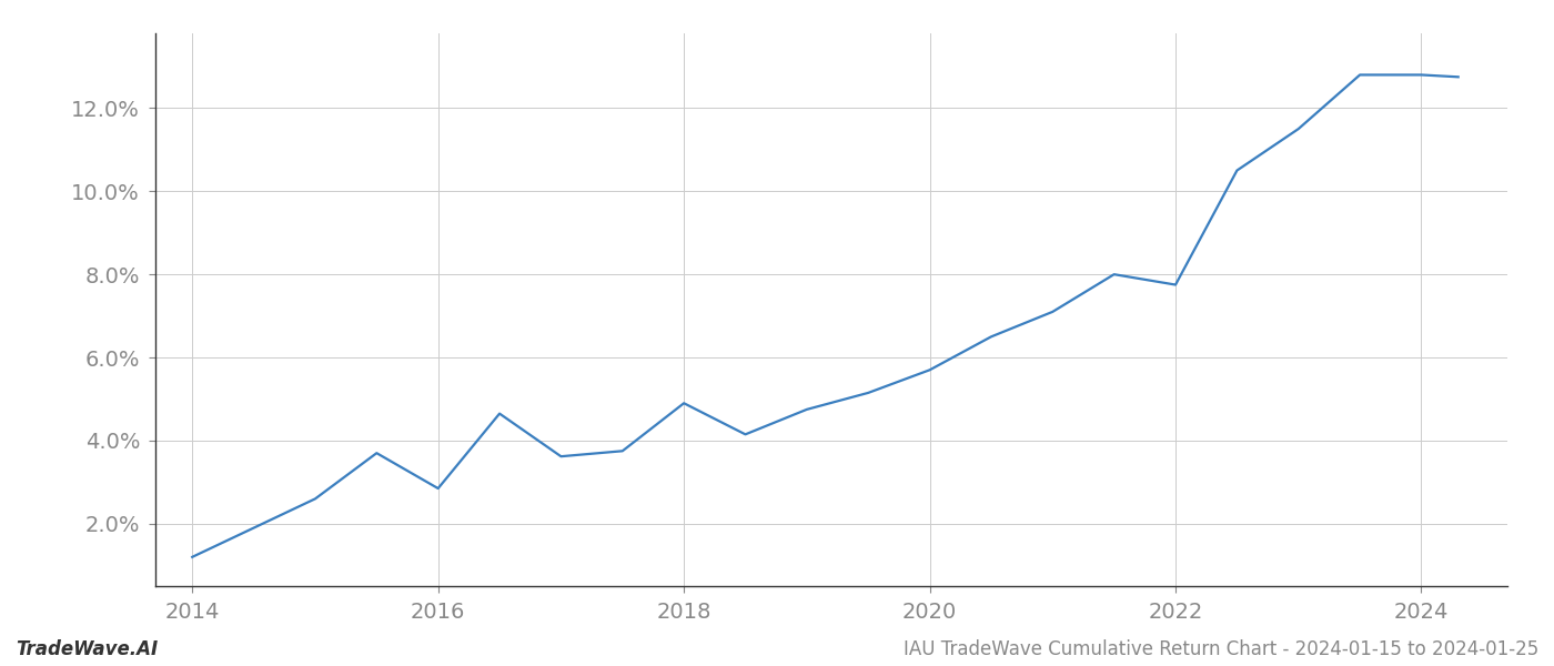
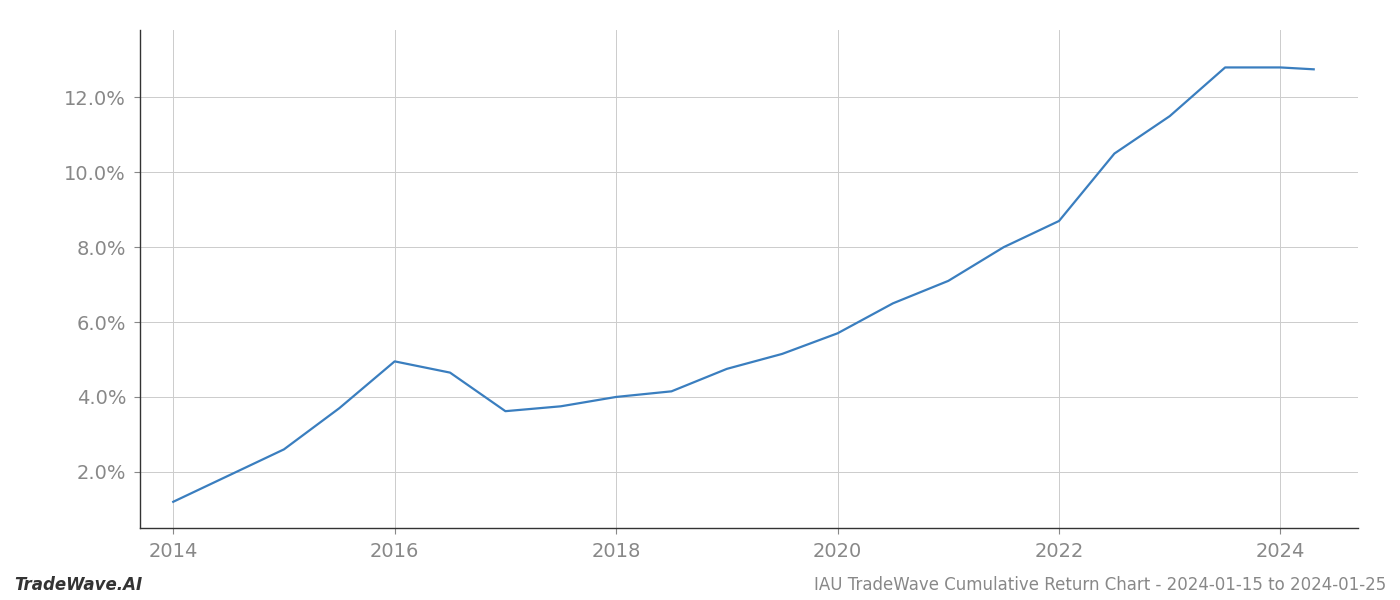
2016: 2.85% -> 4.95%
2018: 4.90% -> 4.00%
2022: 7.75% -> 8.70%
